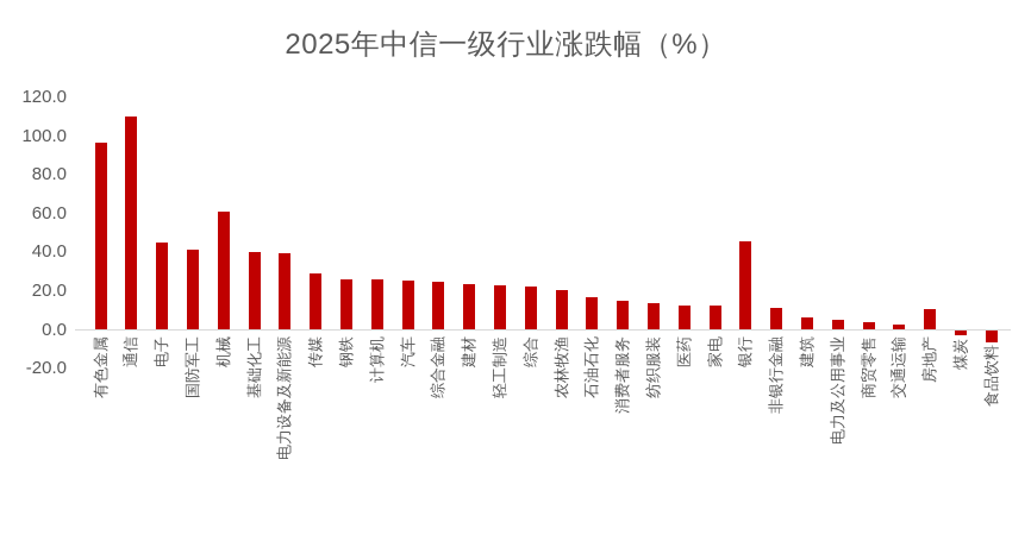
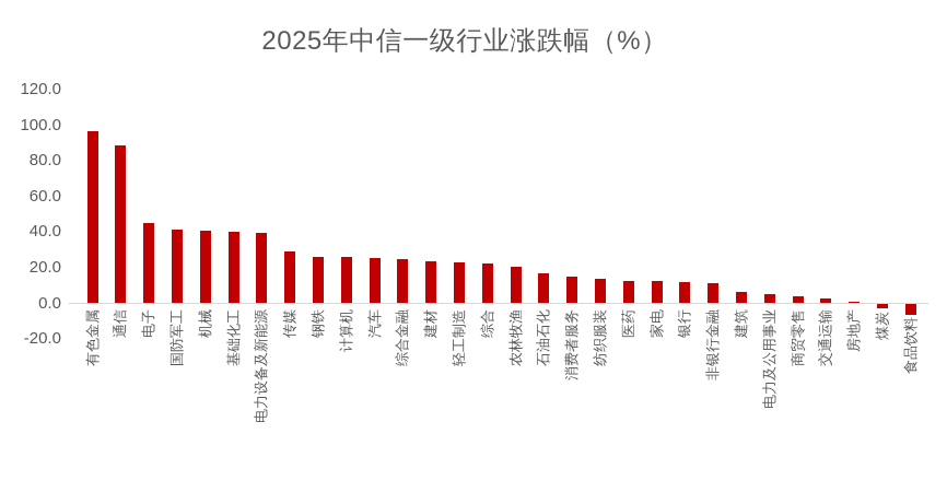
通信: 110 -> 89
机械: 61 -> 41
银行: 46 -> 12
房地产: 11 -> 1
